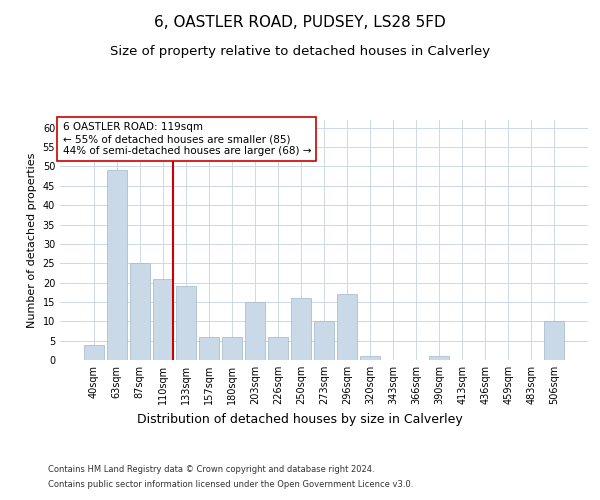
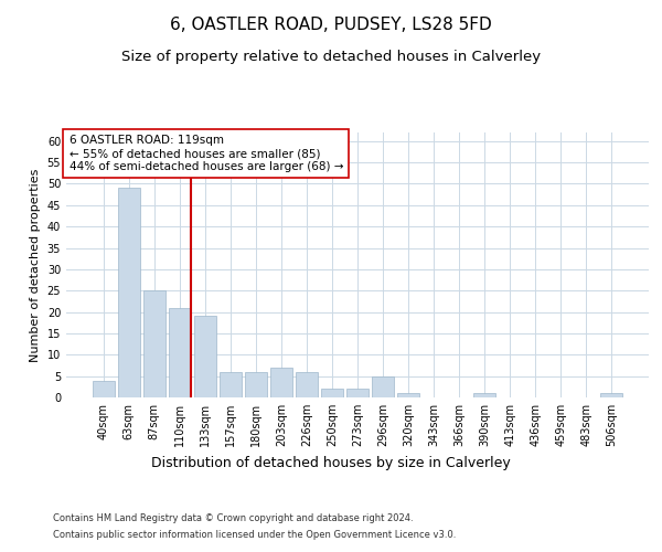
203sqm: 15 -> 7
250sqm: 16 -> 2
273sqm: 10 -> 2
296sqm: 17 -> 5
506sqm: 10 -> 1
